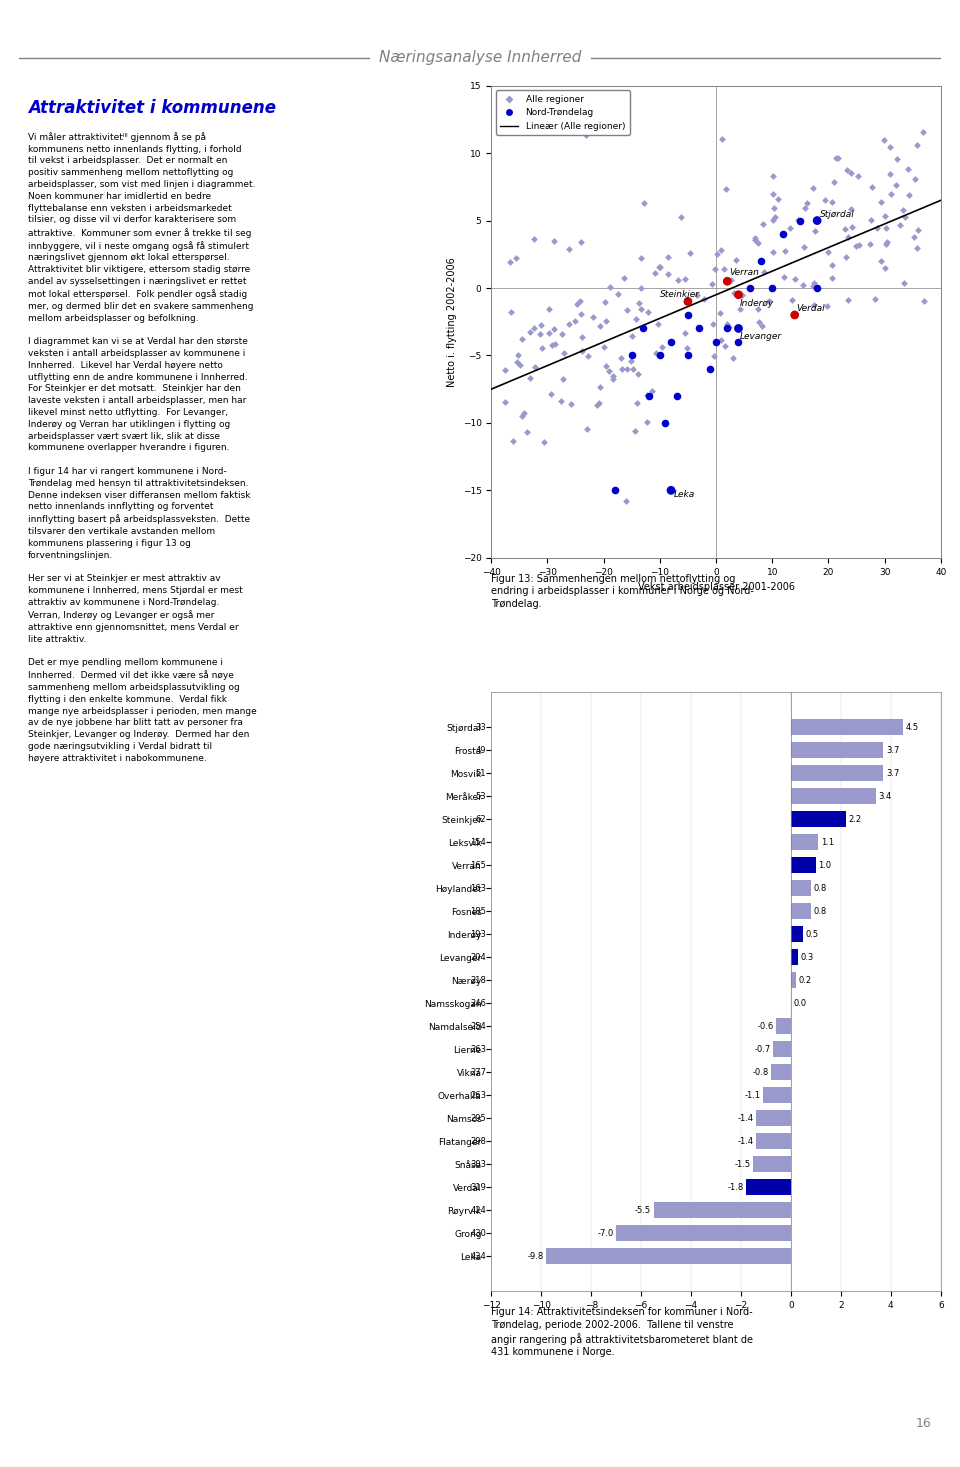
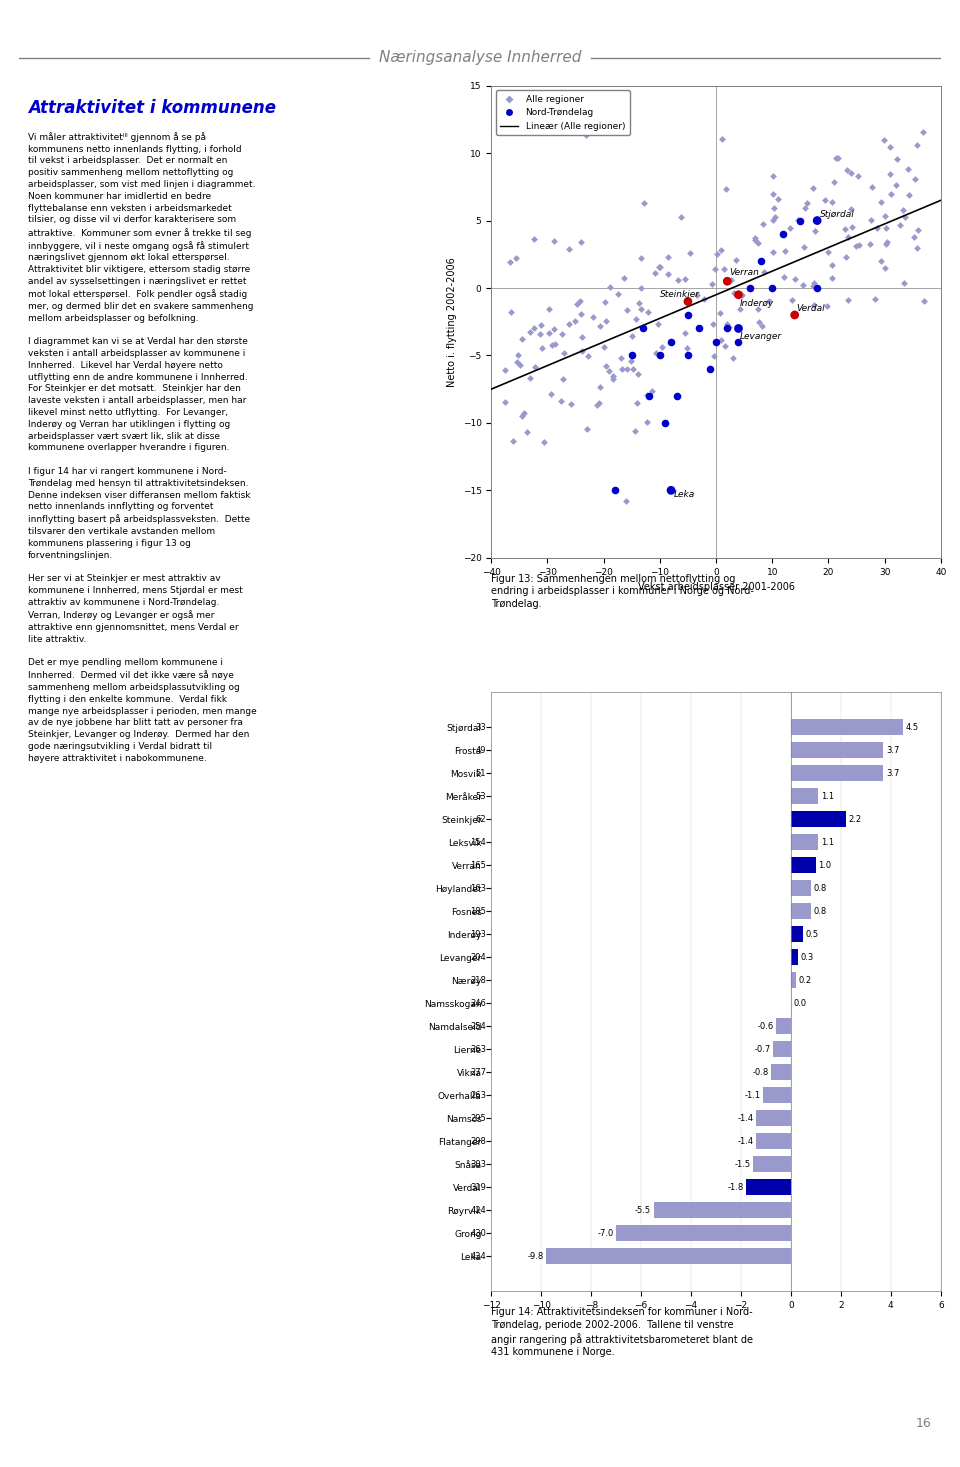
Meråker: 3.4 -> 1.1
